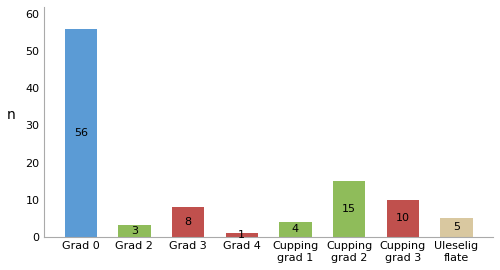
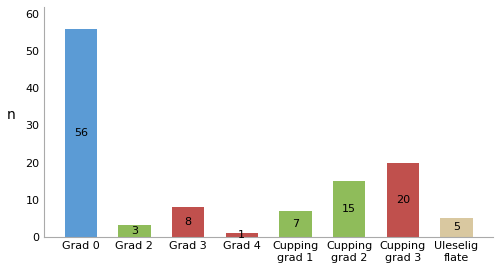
Cupping grad 1: 4 -> 7
Cupping grad 3: 10 -> 20
